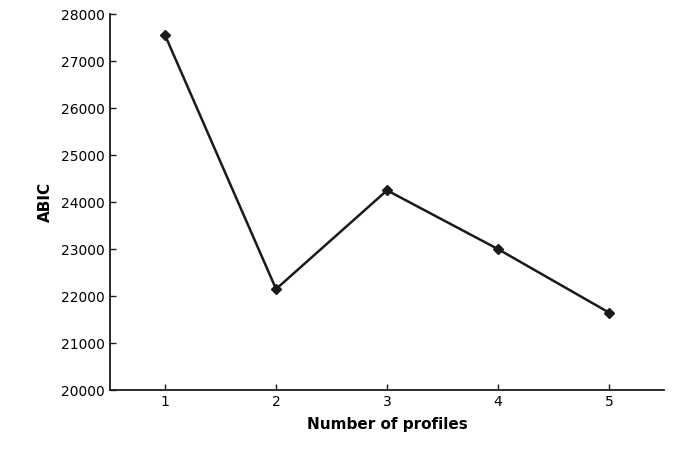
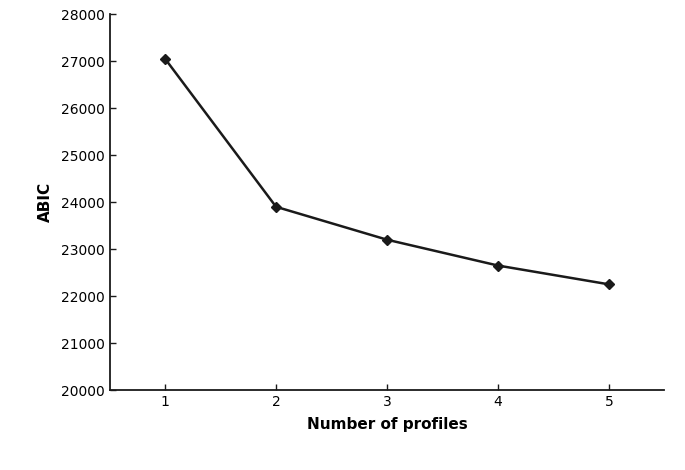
1: 27550 -> 27050
2: 22150 -> 23900
3: 24250 -> 23200
4: 23000 -> 22650
5: 21650 -> 22250
